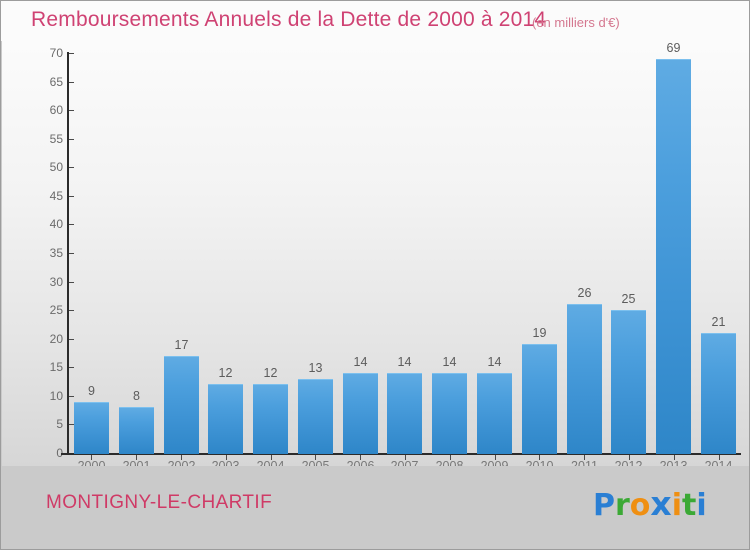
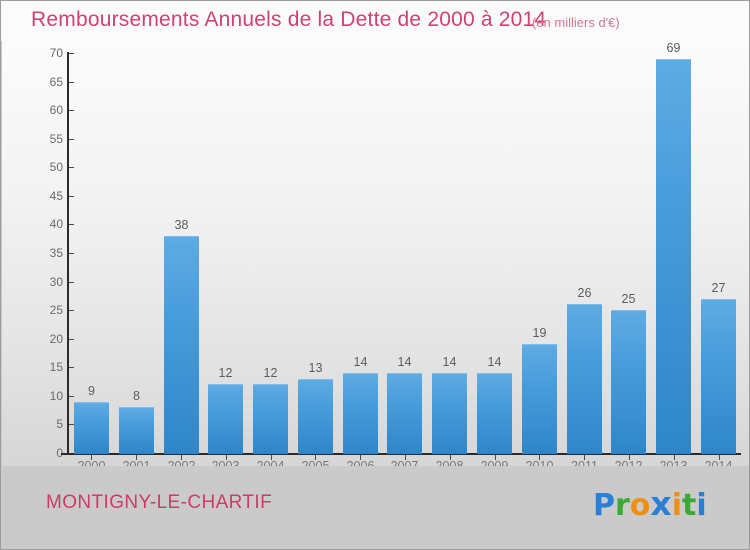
2002: 17 -> 38
2014: 21 -> 27
